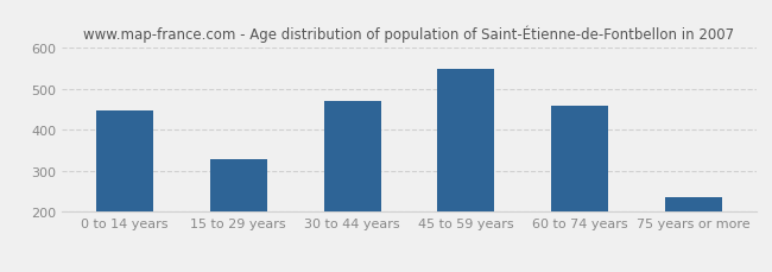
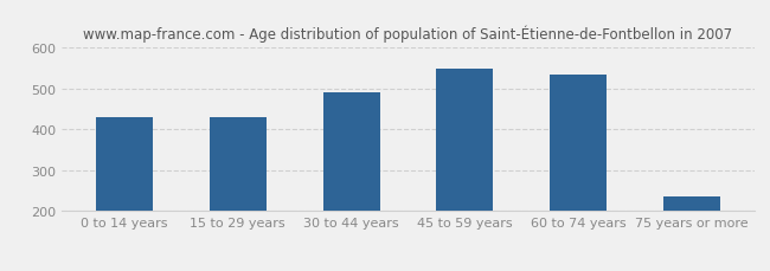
0 to 14 years: 447 -> 430
15 to 29 years: 330 -> 430
30 to 44 years: 470 -> 490
60 to 74 years: 460 -> 535
